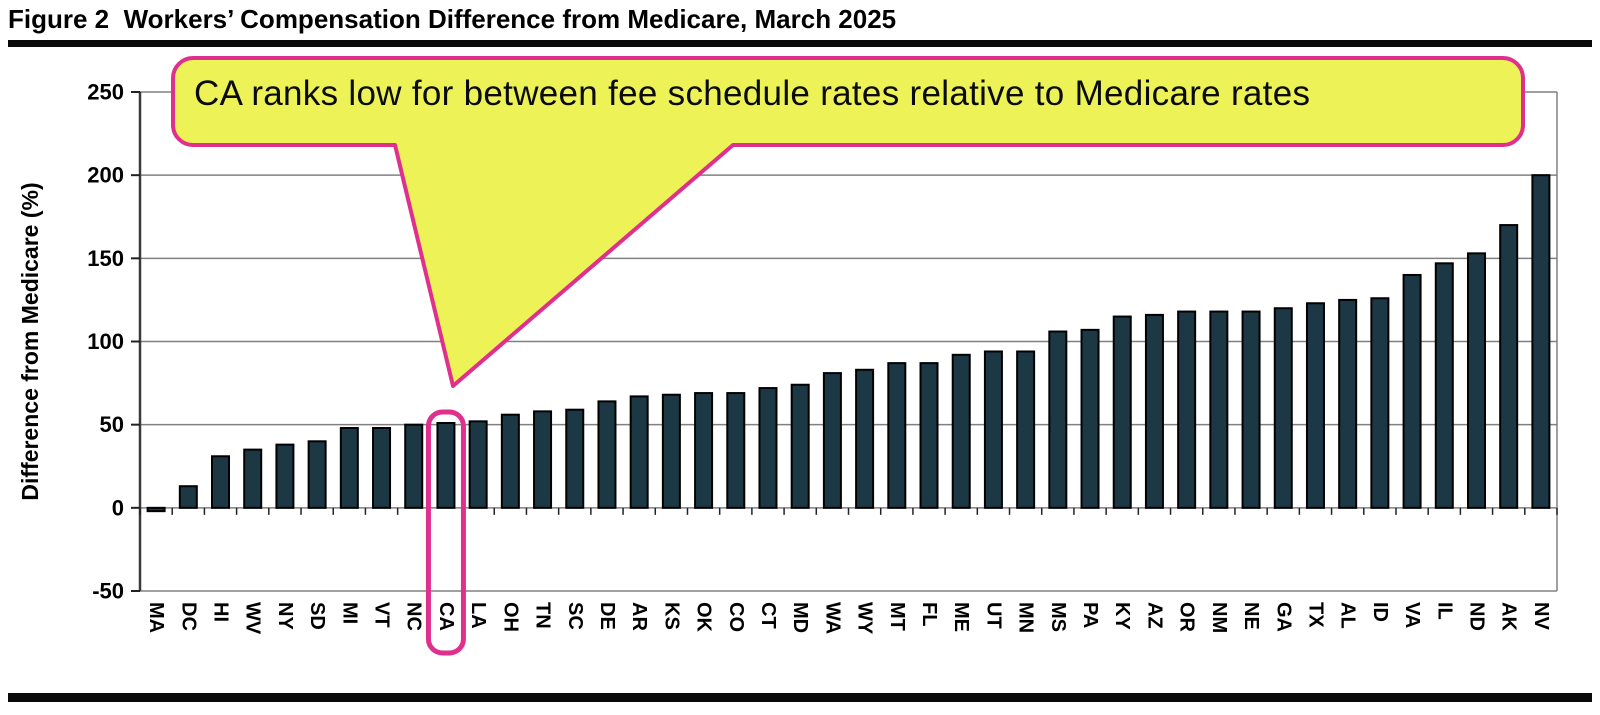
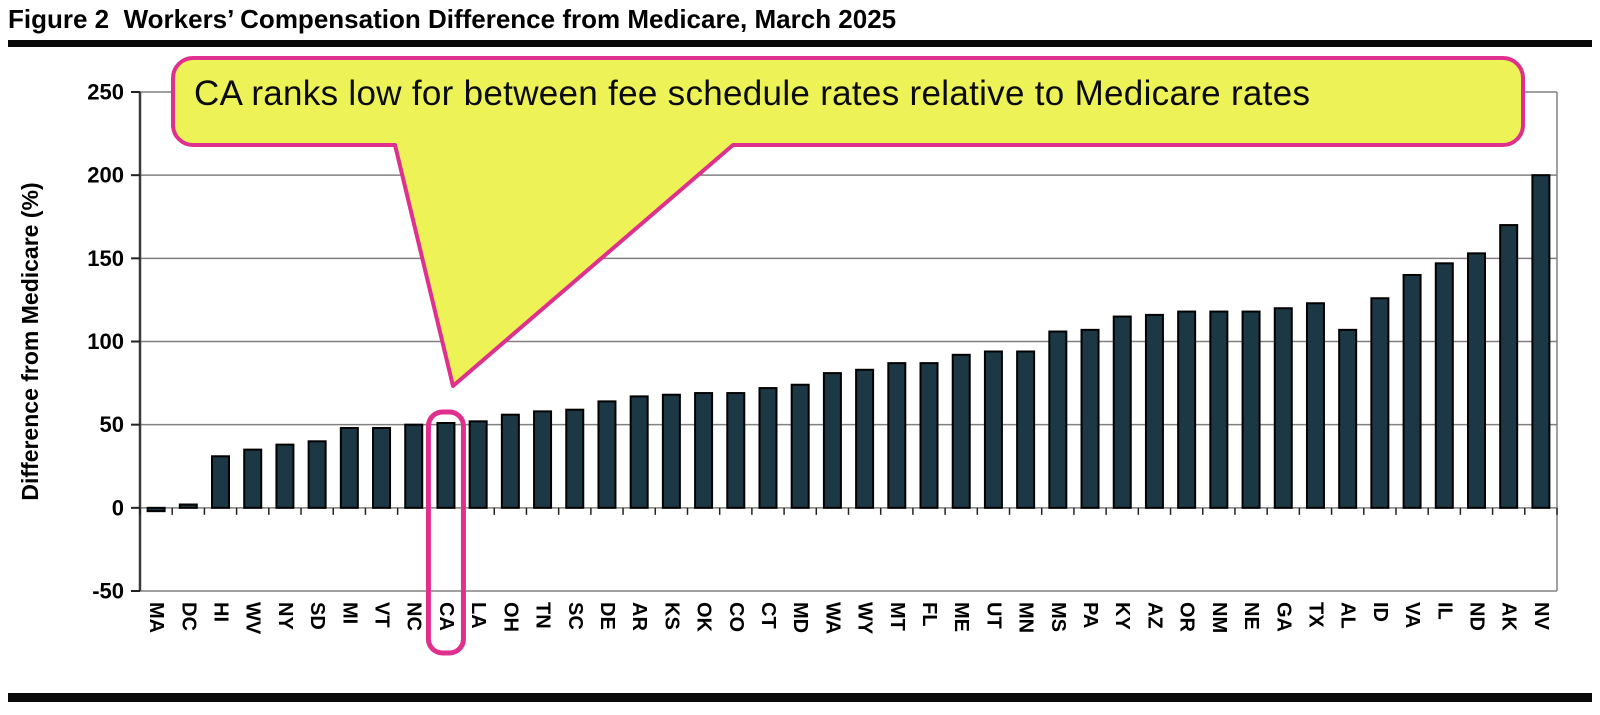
DC: 13 -> 2
AL: 125 -> 107
